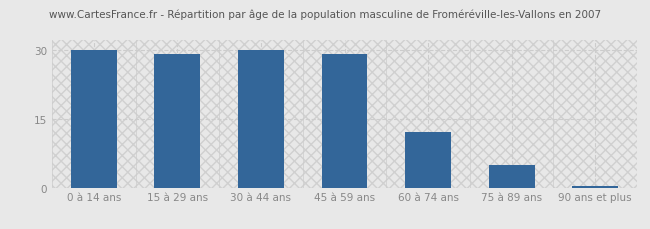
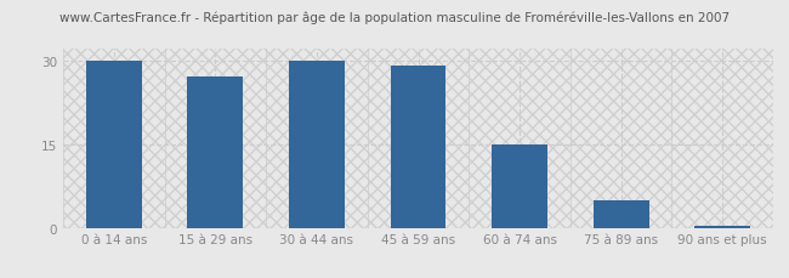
15 à 29 ans: 29.0 -> 27.0
60 à 74 ans: 12.0 -> 15.0
